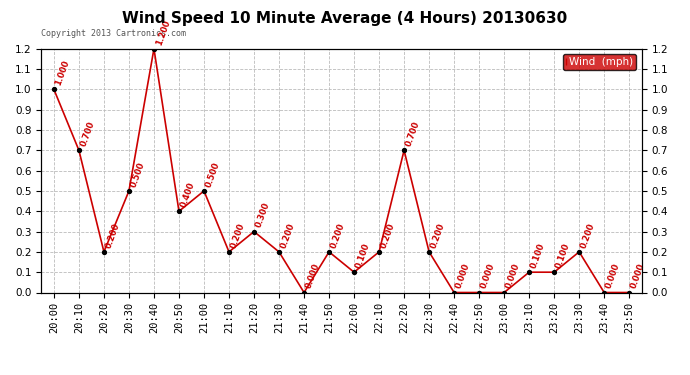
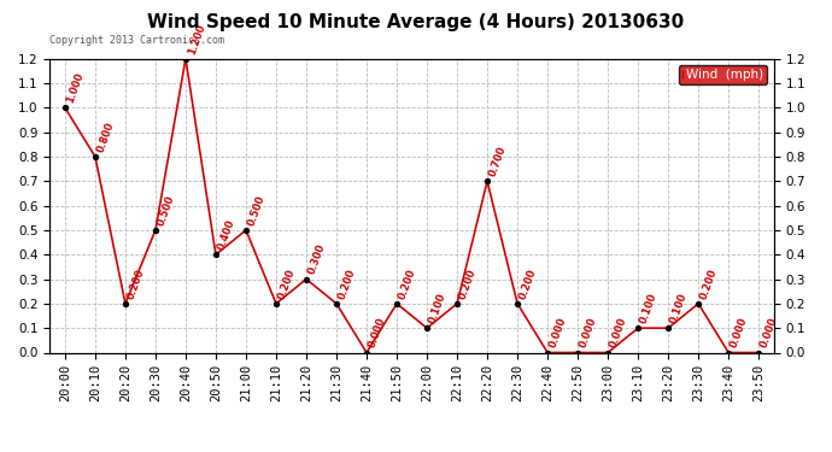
20:10: 0.700 -> 0.800
